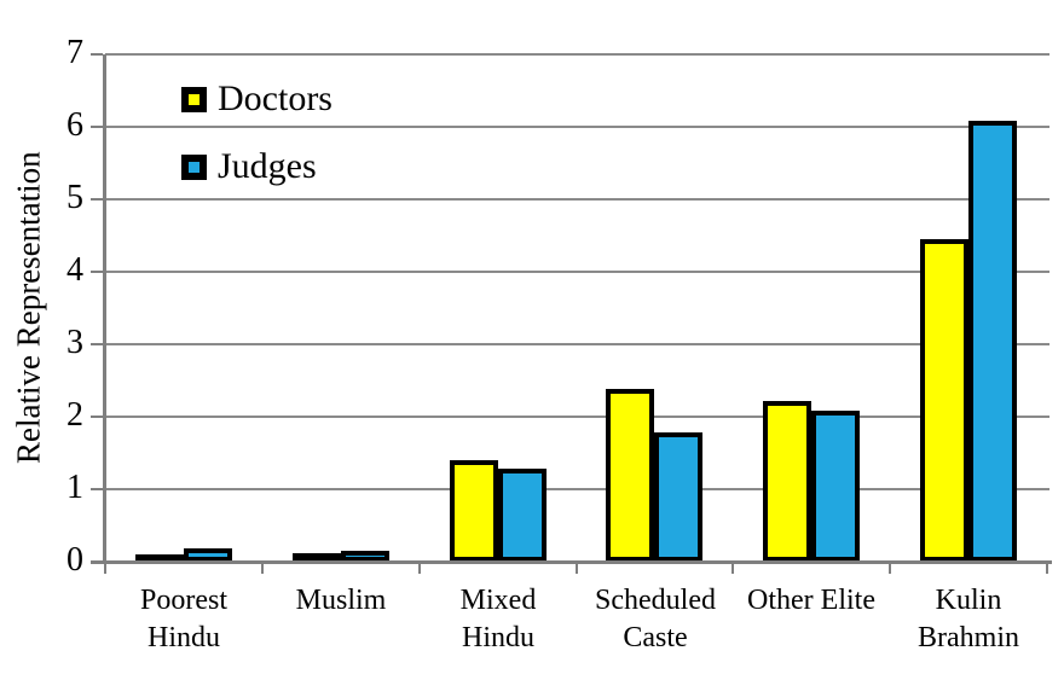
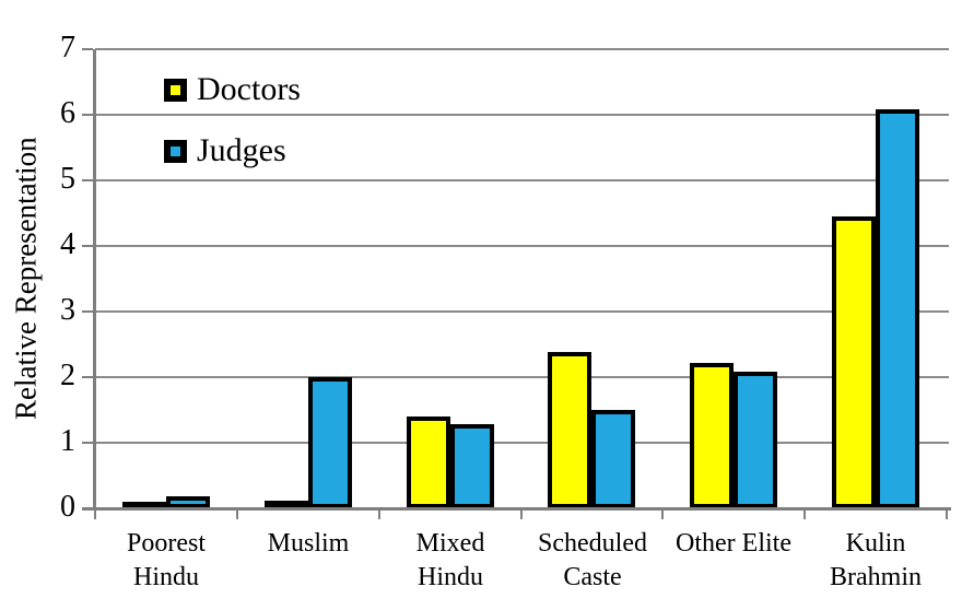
Judges/Muslim: 0.1 -> 2.0
Judges/Scheduled Caste: 1.8 -> 1.5
